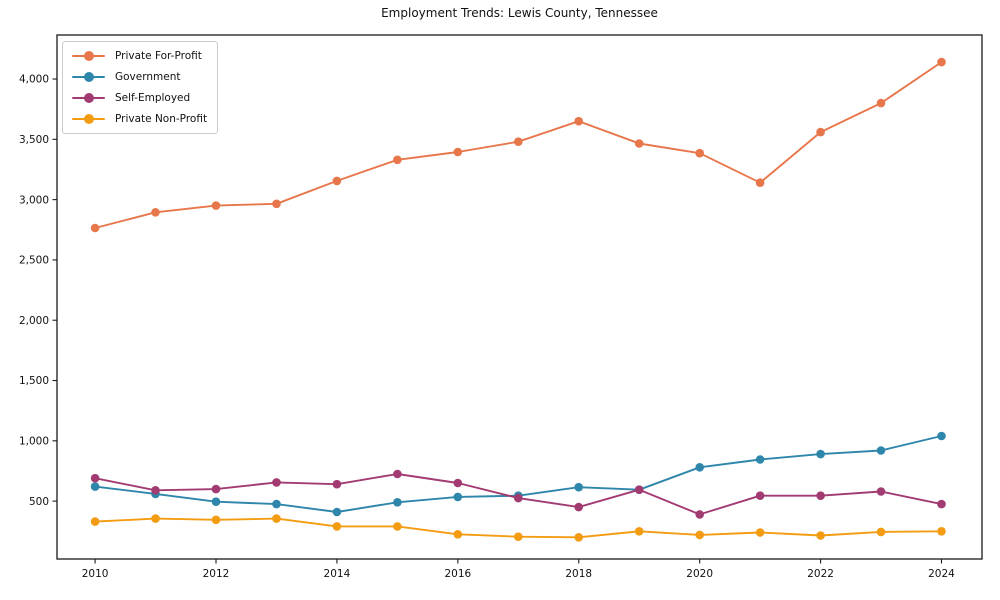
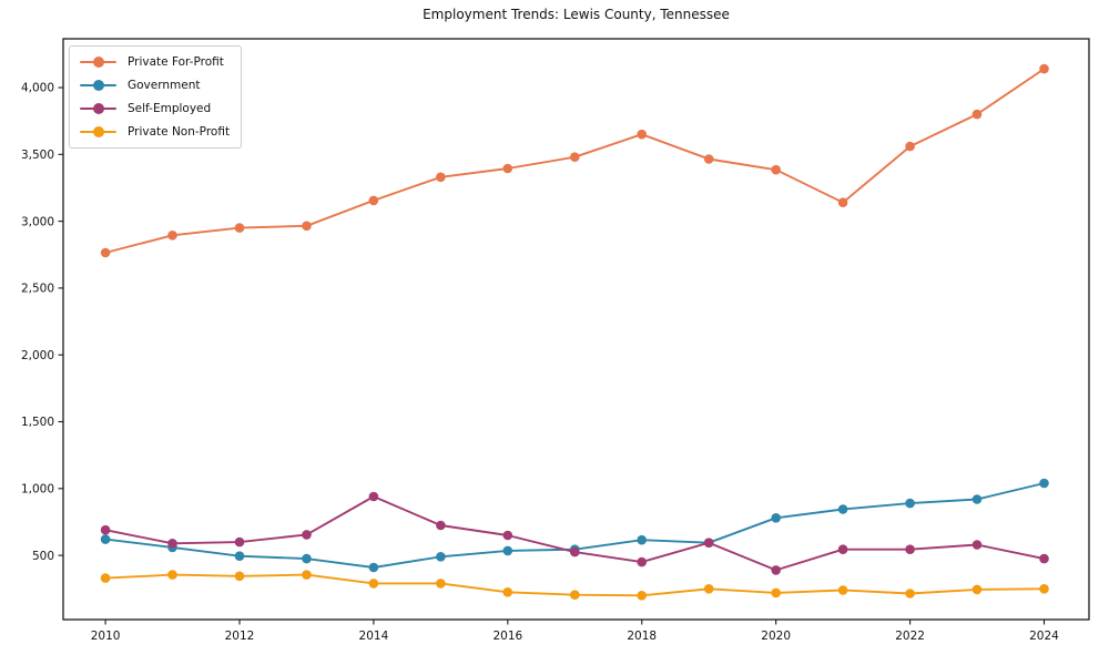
Self-Employed/2014: 640 -> 940
